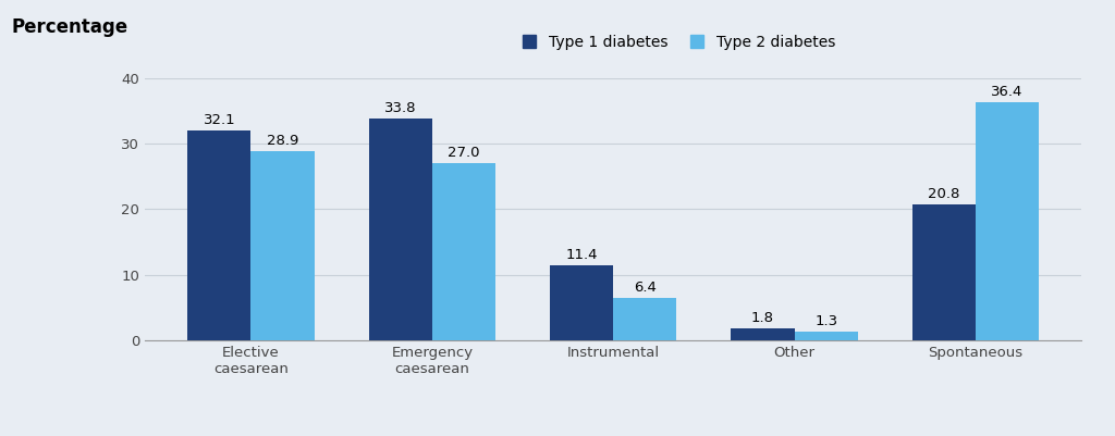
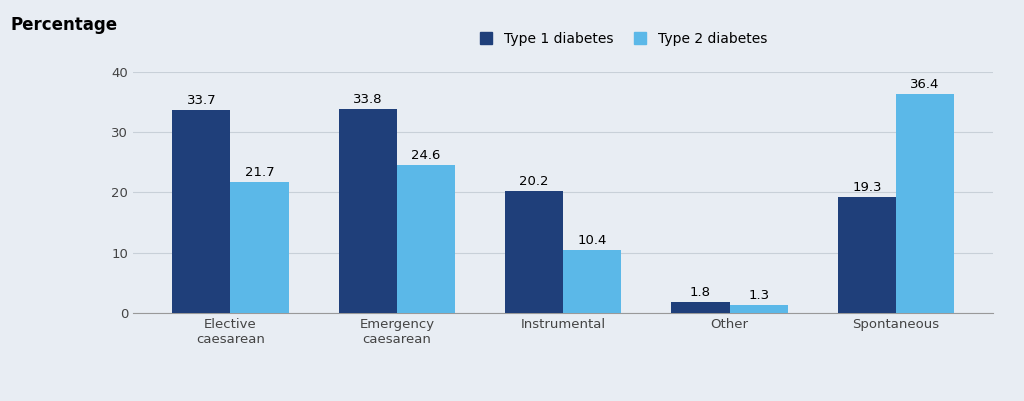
Type 1 diabetes/Elective caesarean: 32.1 -> 33.7
Type 2 diabetes/Elective caesarean: 28.9 -> 21.7
Type 2 diabetes/Emergency caesarean: 27.0 -> 24.6
Type 1 diabetes/Instrumental: 11.4 -> 20.2
Type 2 diabetes/Instrumental: 6.4 -> 10.4
Type 1 diabetes/Spontaneous: 20.8 -> 19.3
